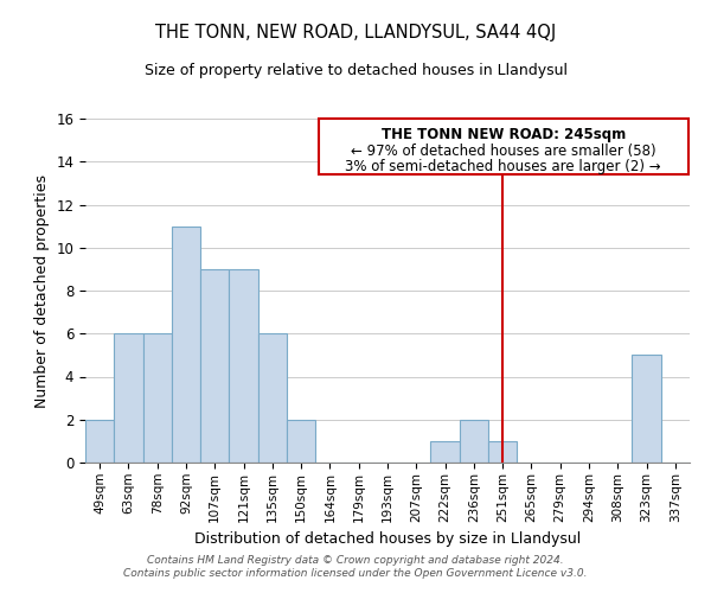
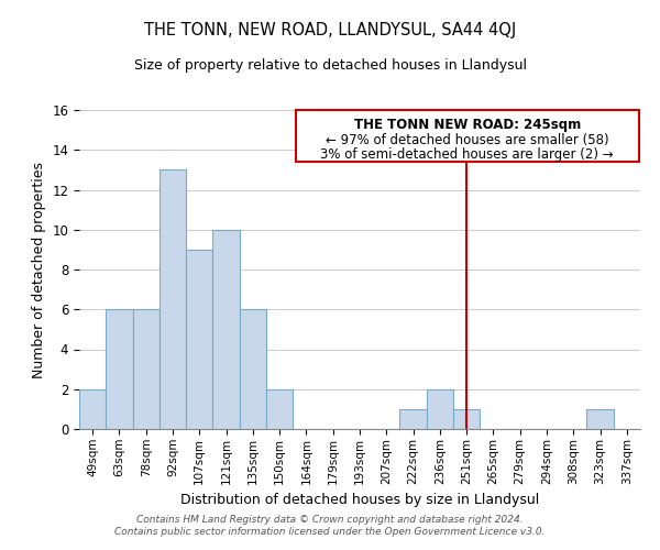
92sqm: 11 -> 13
121sqm: 9 -> 10
323sqm: 5 -> 1
